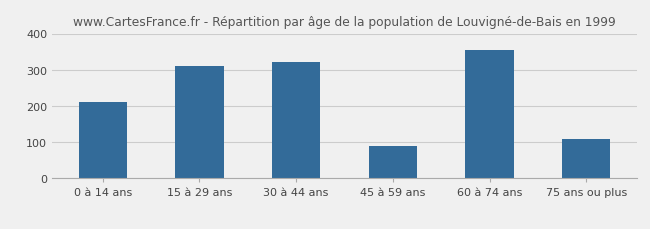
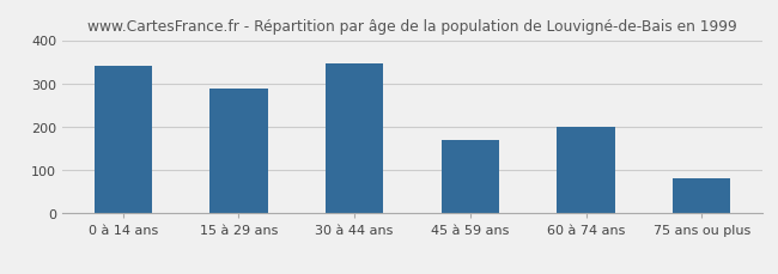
0 à 14 ans: 210 -> 341
15 à 29 ans: 310 -> 287
30 à 44 ans: 320 -> 347
45 à 59 ans: 90 -> 170
60 à 74 ans: 355 -> 199
75 ans ou plus: 110 -> 80
